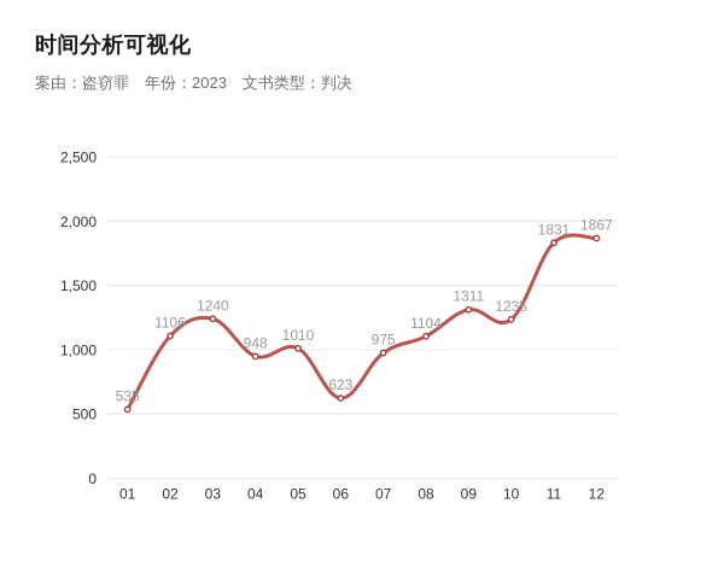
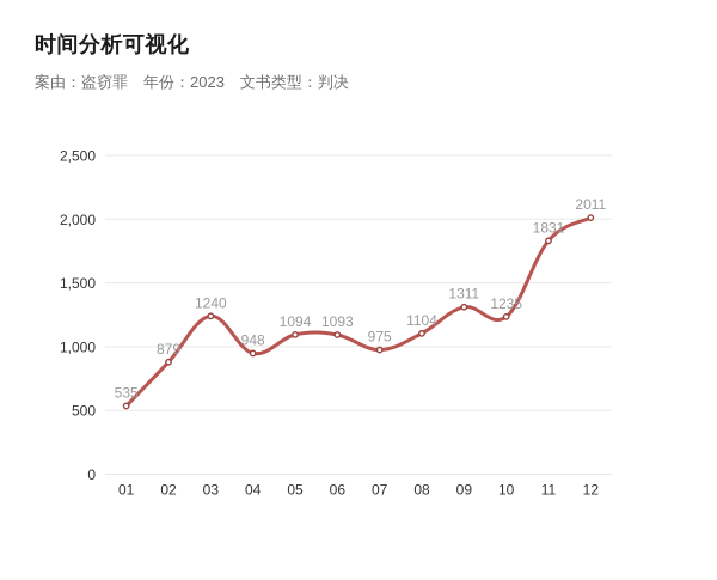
02: 1106 -> 879
05: 1010 -> 1094
06: 623 -> 1093
12: 1867 -> 2011
